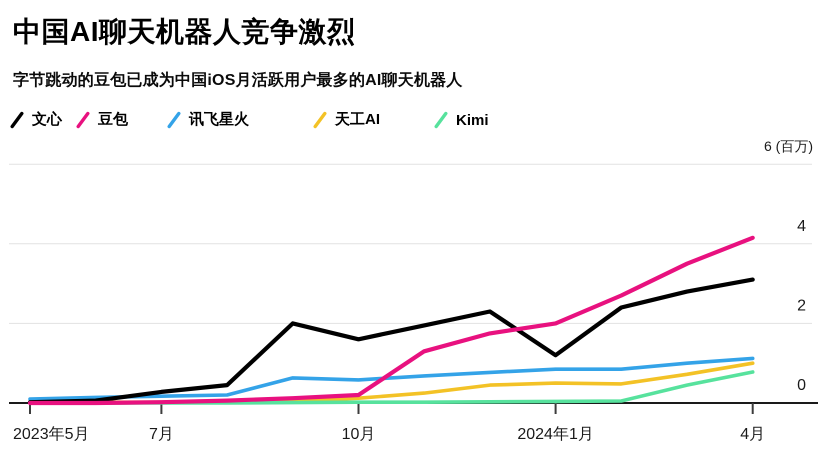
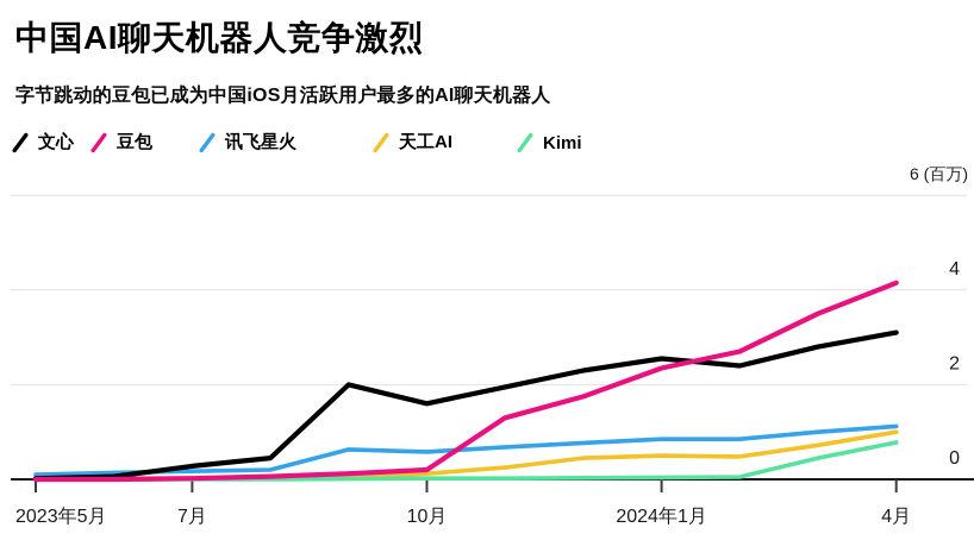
文心/2024年1月: 1.2 -> 2.5
豆包/2024年1月: 2.0 -> 2.4
